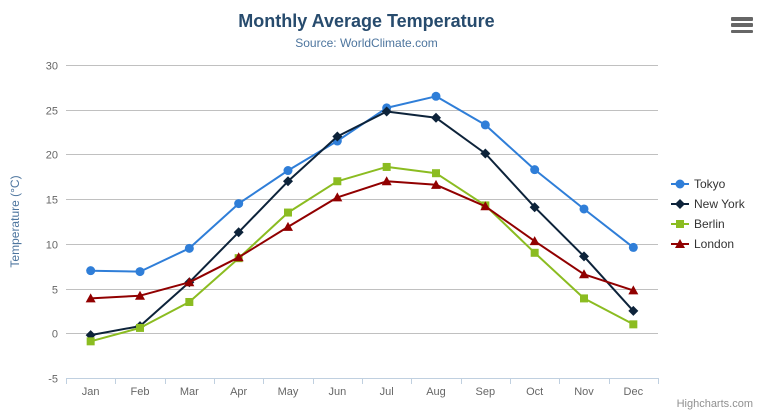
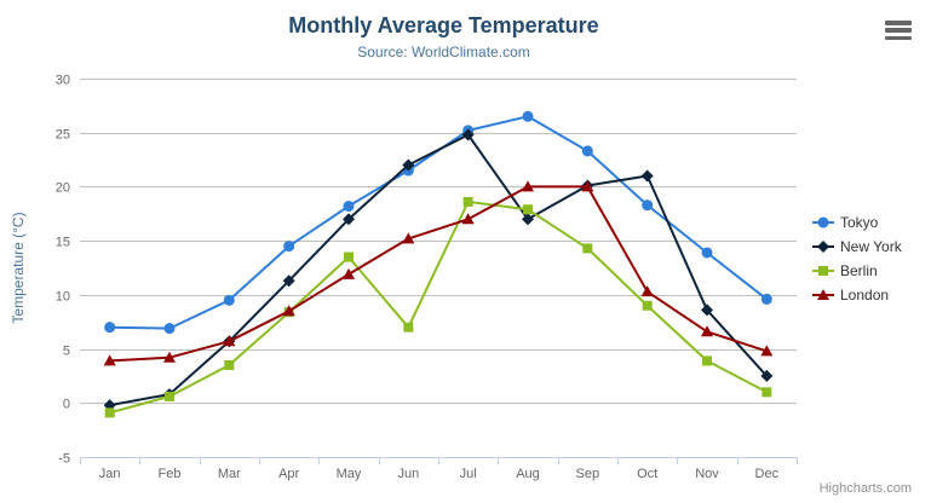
Berlin/Jun: 17 -> 7
New York/Aug: 24 -> 17
London/Aug: 17 -> 20
London/Sep: 14 -> 20
New York/Oct: 14 -> 21
